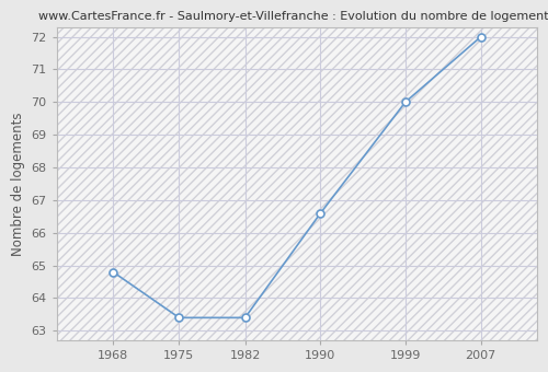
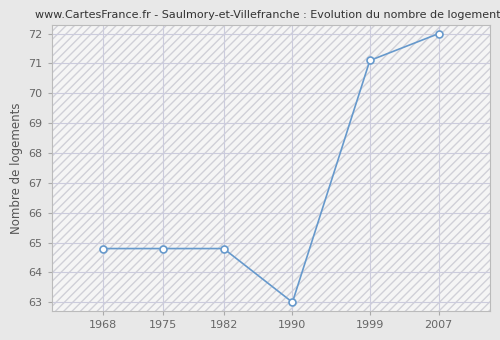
1975: 63.4 -> 64.8
1982: 63.4 -> 64.8
1990: 66.6 -> 63.0
1999: 70.0 -> 71.1
